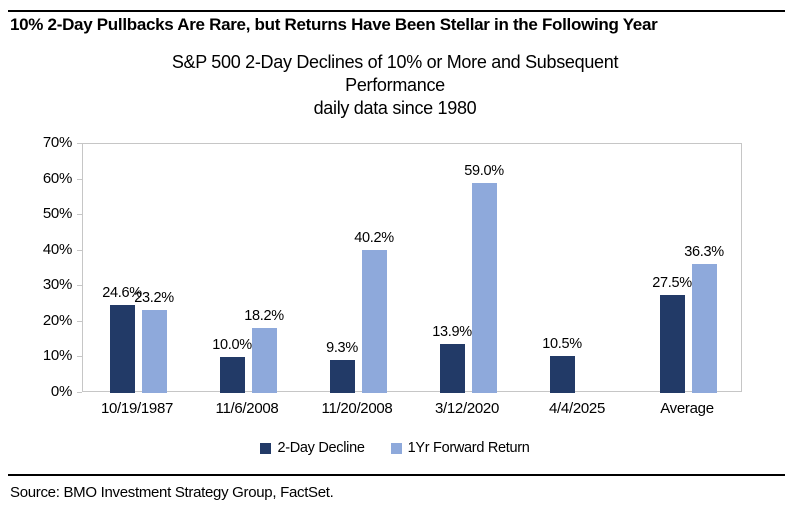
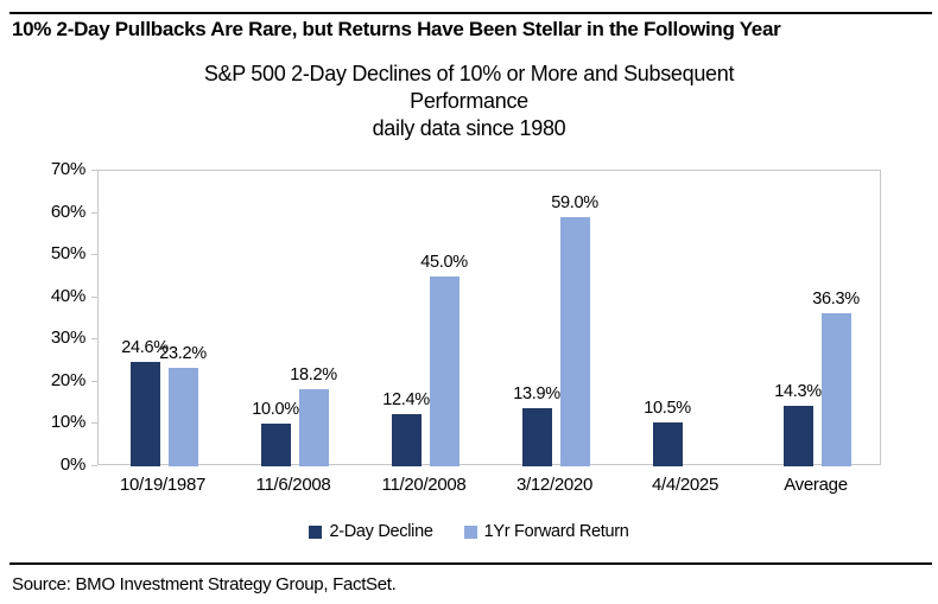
2-Day Decline/11/20/2008: 9.3% -> 12.4%
1Yr Forward Return/11/20/2008: 40.2% -> 45.0%
2-Day Decline/Average: 27.5% -> 14.3%
